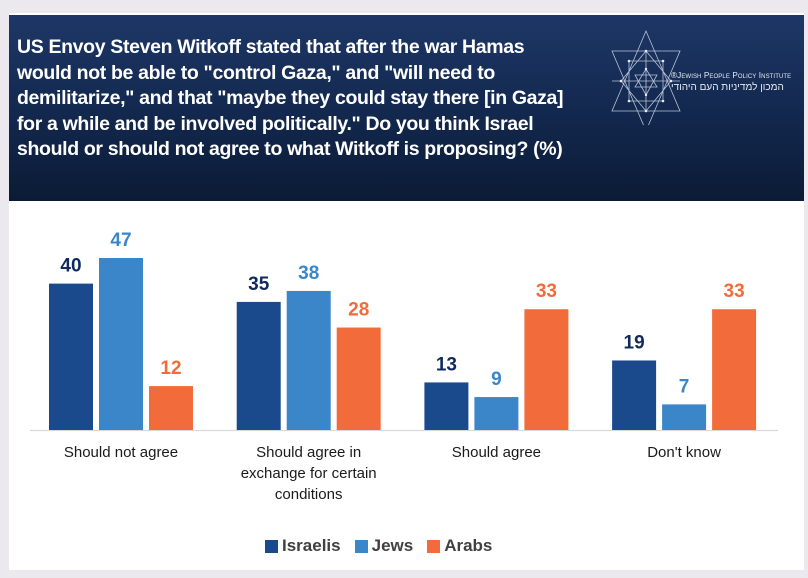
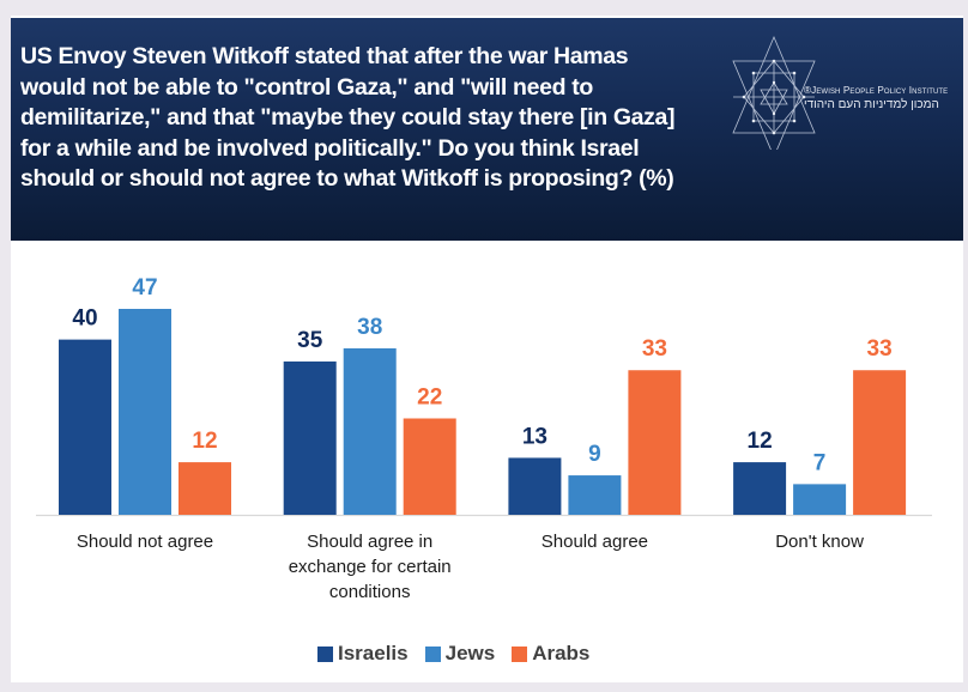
Arabs/Should agree in exchange for certain conditions: 28 -> 22
Israelis/Don't know: 19 -> 12
